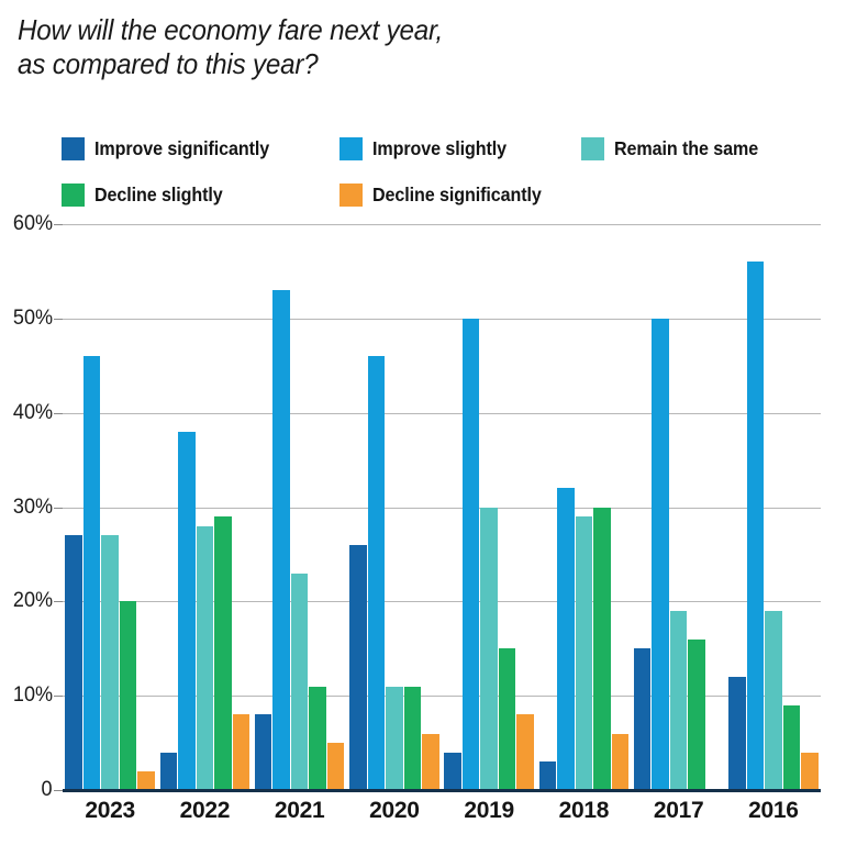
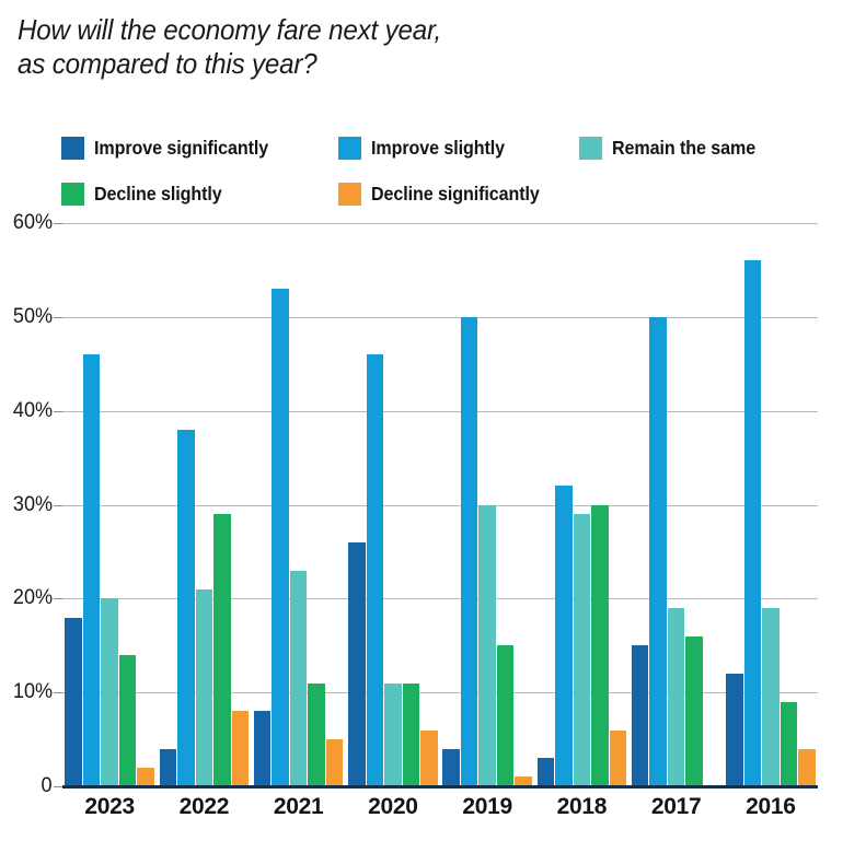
Improve significantly/2023: 27% -> 18%
Remain the same/2023: 27% -> 20%
Decline slightly/2023: 20% -> 14%
Remain the same/2022: 28% -> 21%
Decline significantly/2019: 8% -> 1%
